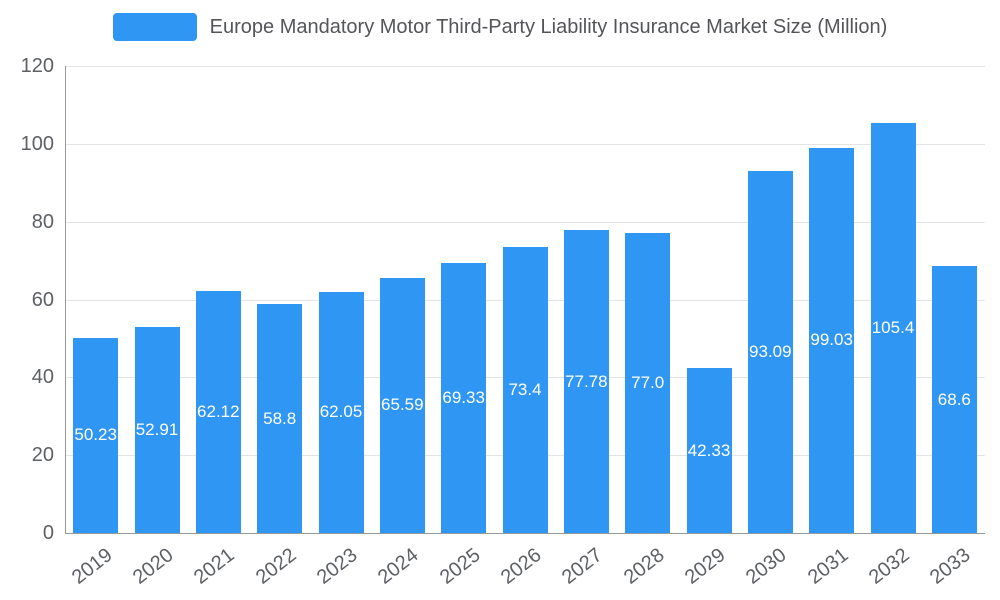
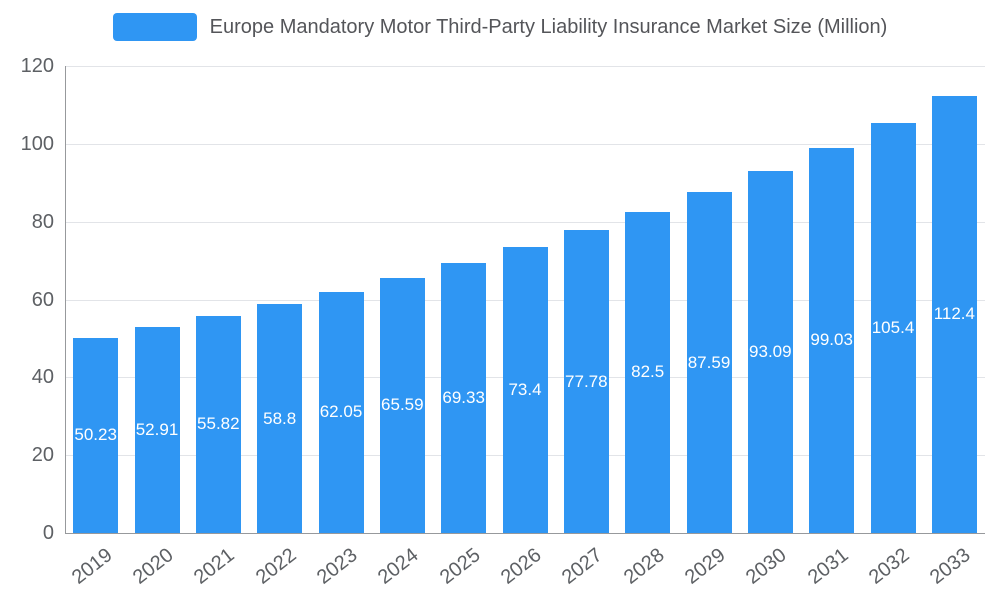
2021: 62.12 -> 55.82
2028: 77.0 -> 82.5
2029: 42.33 -> 87.59
2033: 68.6 -> 112.4
